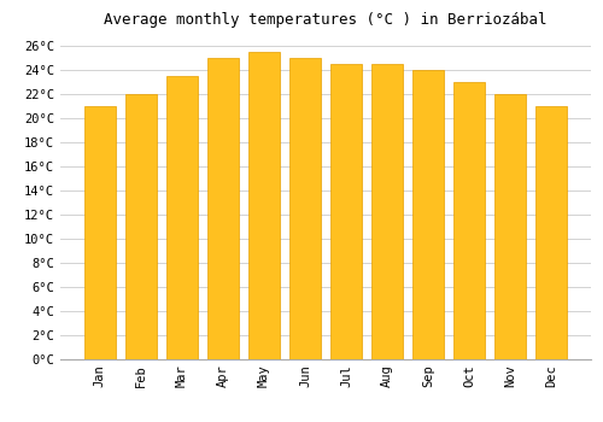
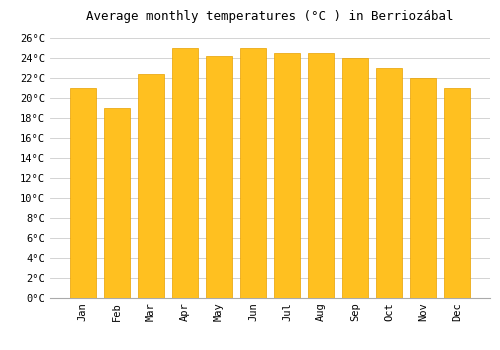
Feb: 22.0°C -> 19.0°C
Mar: 23.5°C -> 22.4°C
May: 25.5°C -> 24.2°C
